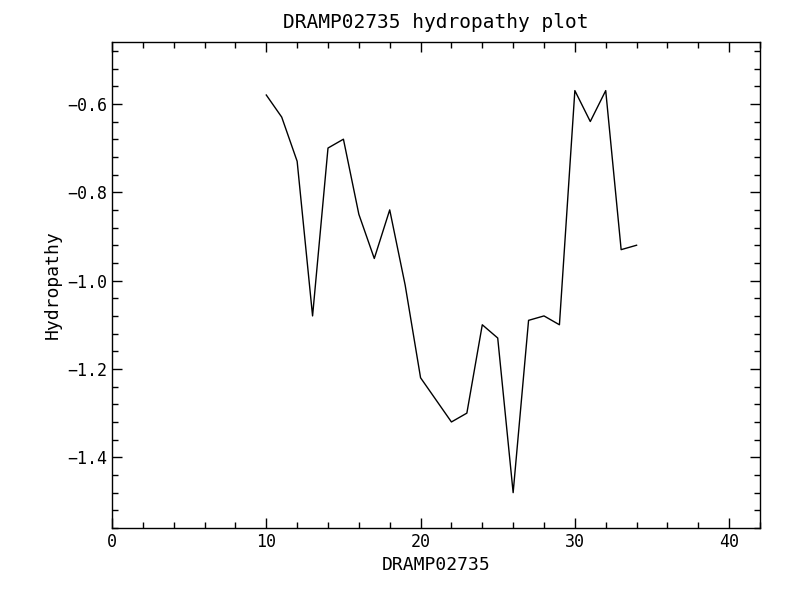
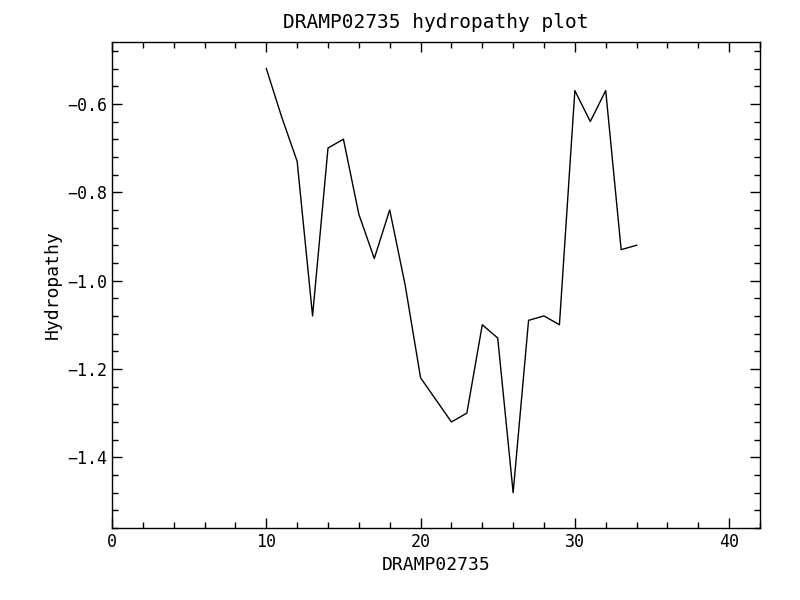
10: -0.58 -> -0.52
